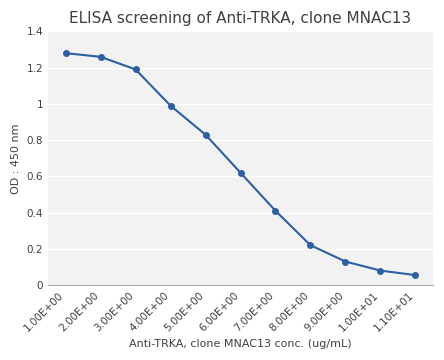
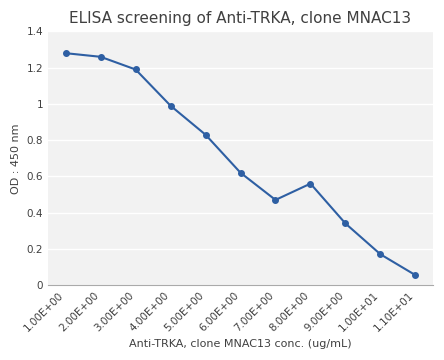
7.00E+00: 0.41 -> 0.47
8.00E+00: 0.22 -> 0.56
9.00E+00: 0.13 -> 0.34
1.00E+01: 0.08 -> 0.17
